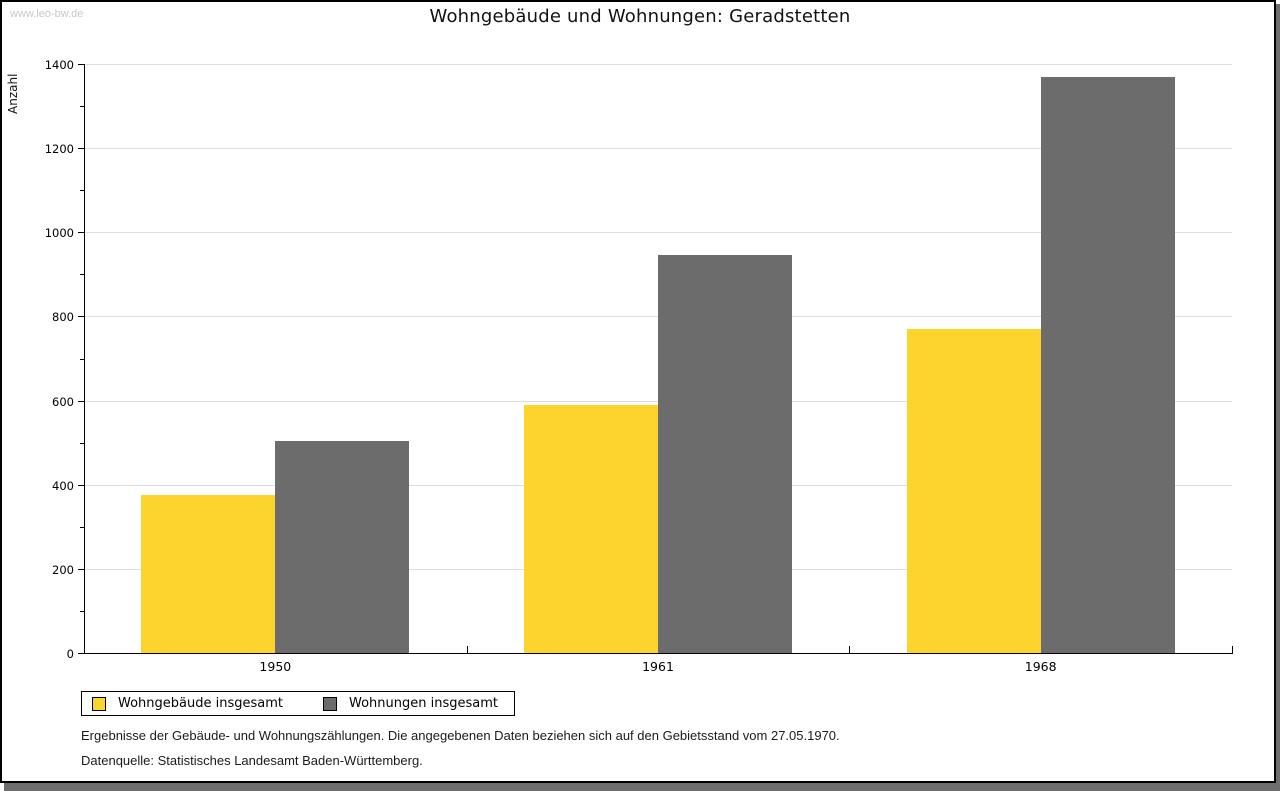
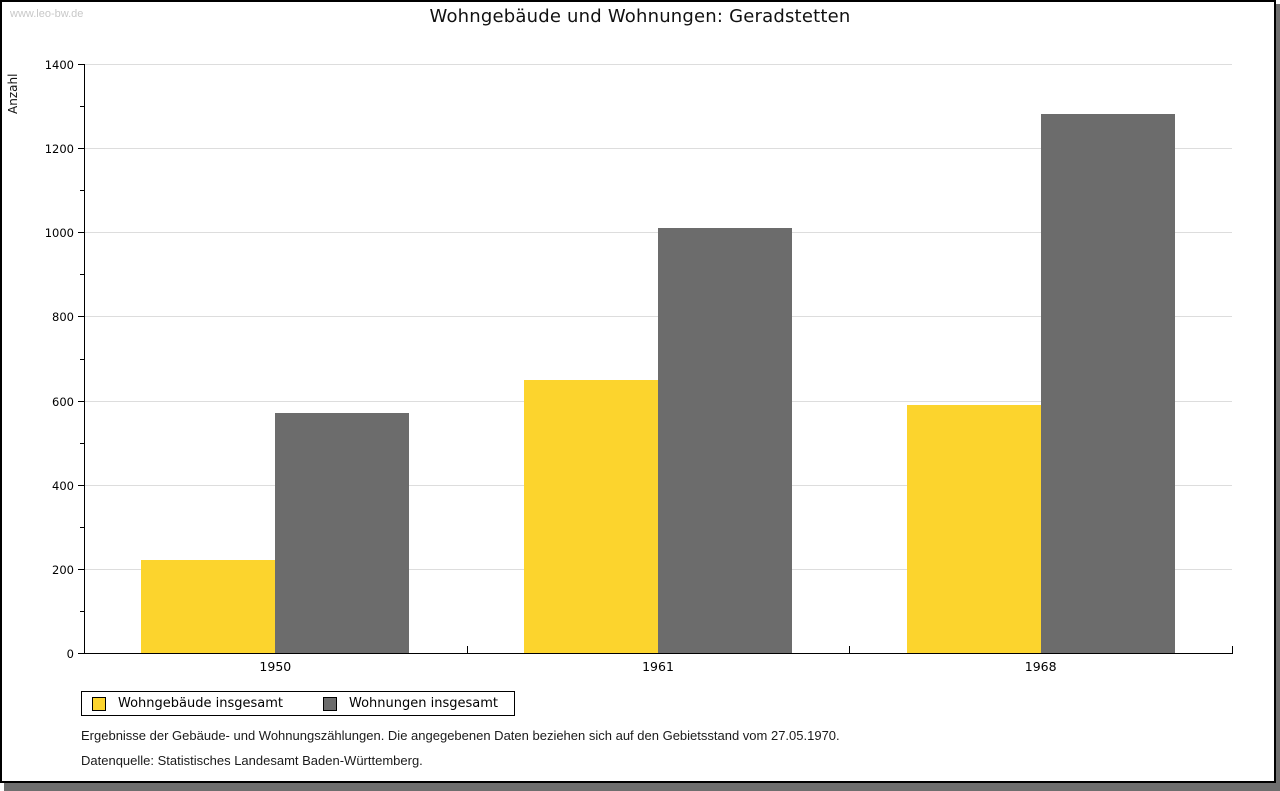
Wohngebäude insgesamt/1950: 380 -> 220
Wohnungen insgesamt/1950: 500 -> 570
Wohngebäude insgesamt/1961: 590 -> 650
Wohnungen insgesamt/1961: 940 -> 1010
Wohngebäude insgesamt/1968: 770 -> 590
Wohnungen insgesamt/1968: 1370 -> 1280
